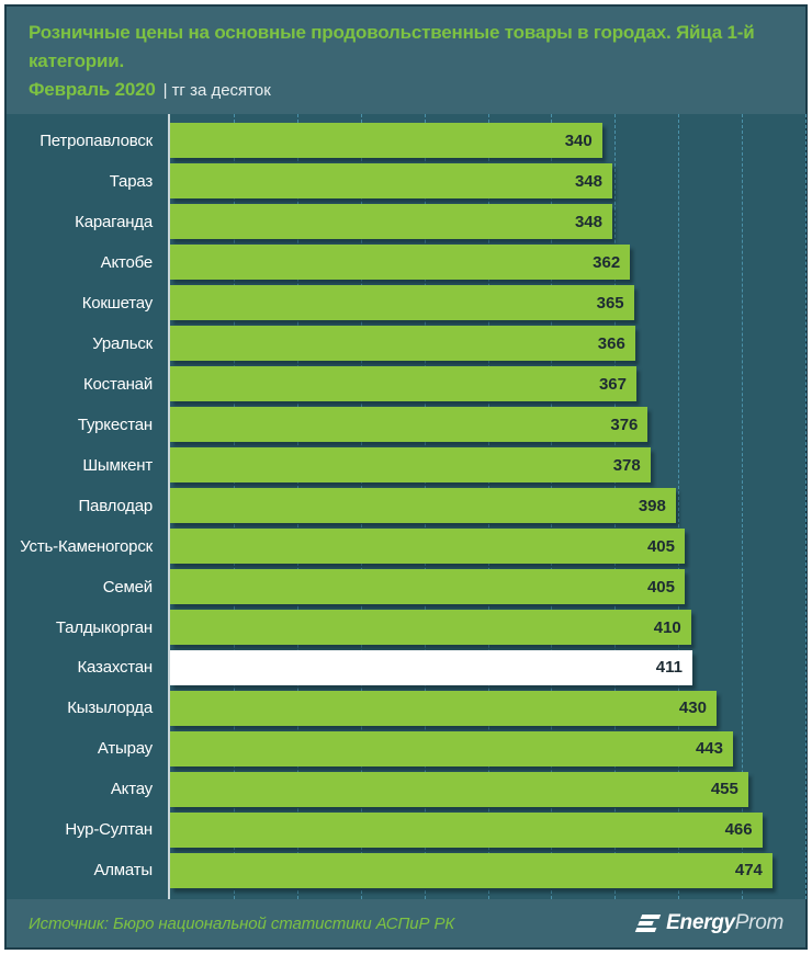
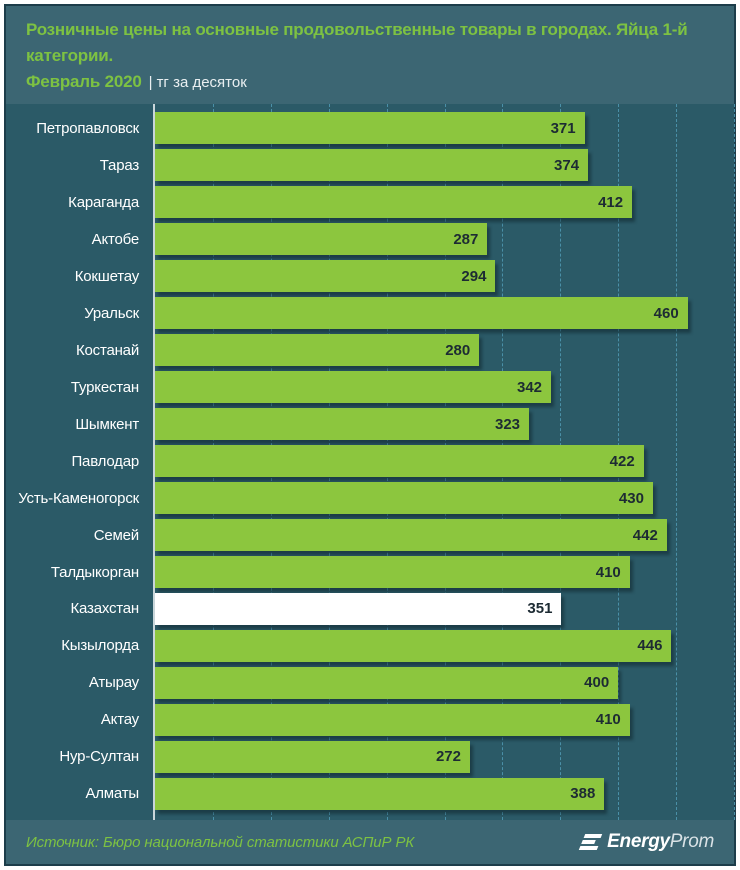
Петропавловск: 340 -> 371
Тараз: 348 -> 374
Караганда: 348 -> 412
Актобе: 362 -> 287
Кокшетау: 365 -> 294
Уральск: 366 -> 460
Костанай: 367 -> 280
Туркестан: 376 -> 342
Шымкент: 378 -> 323
Павлодар: 398 -> 422
Усть-Каменогорск: 405 -> 430
Семей: 405 -> 442
Казахстан: 411 -> 351
Кызылорда: 430 -> 446
Атырау: 443 -> 400
Актау: 455 -> 410
Нур-Султан: 466 -> 272
Алматы: 474 -> 388
